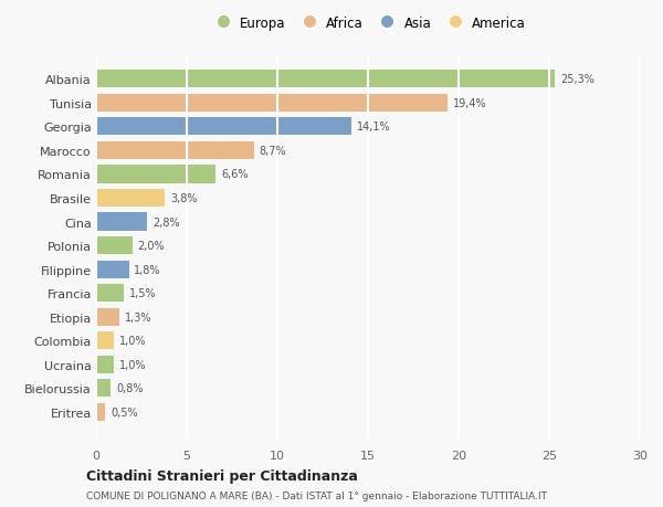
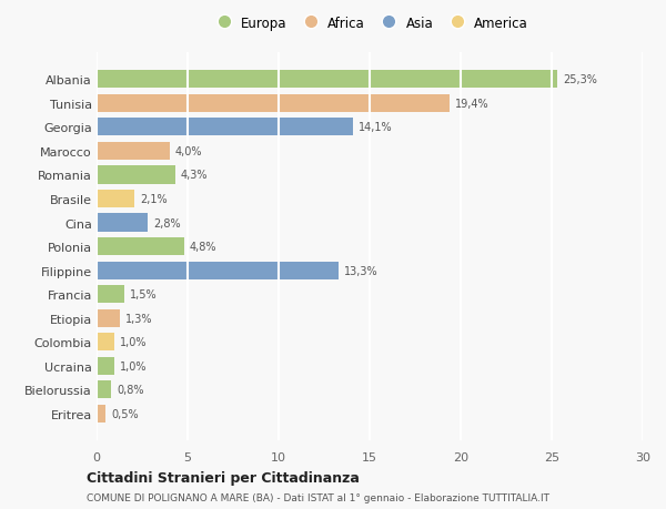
Marocco: 8,7% -> 4,0%
Romania: 6,6% -> 4,3%
Brasile: 3,8% -> 2,1%
Polonia: 2,0% -> 4,8%
Filippine: 1,8% -> 13,3%
